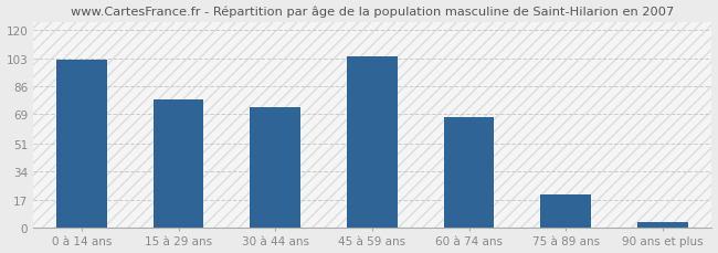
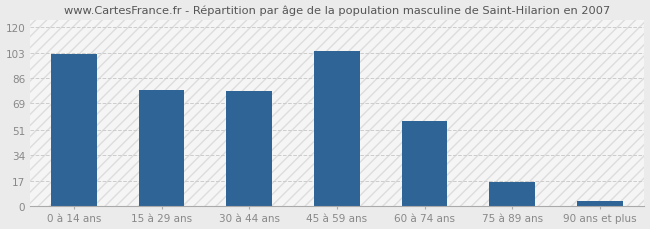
30 à 44 ans: 73 -> 77
60 à 74 ans: 67 -> 57
75 à 89 ans: 20 -> 16
